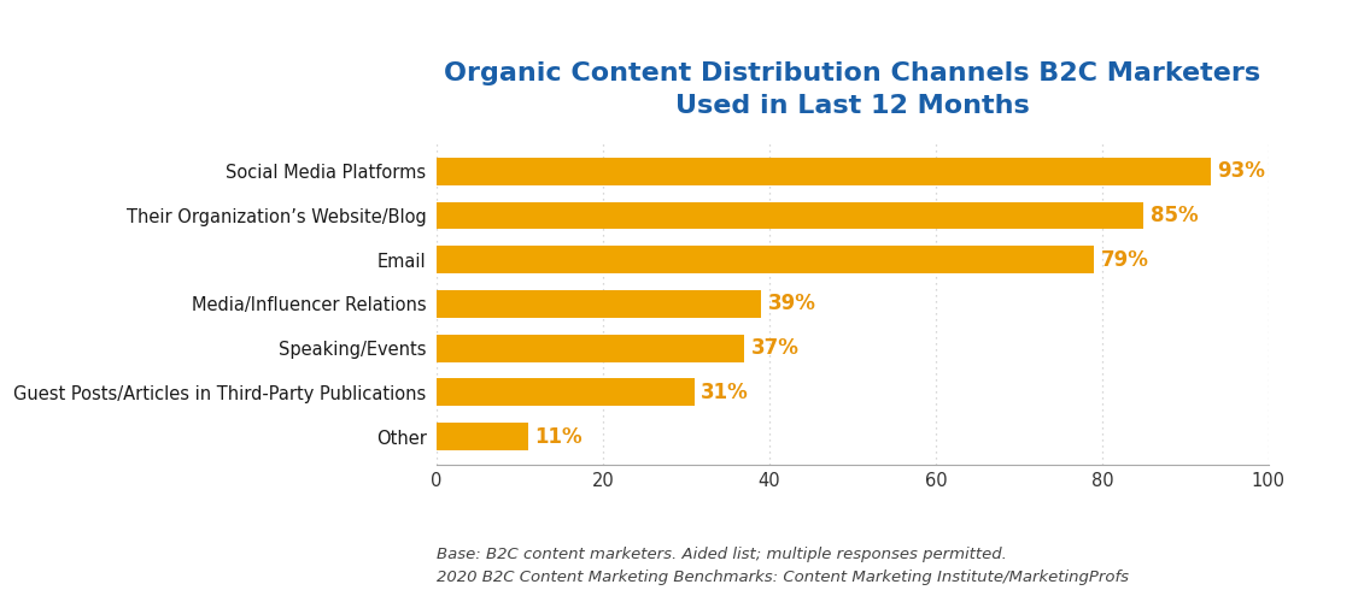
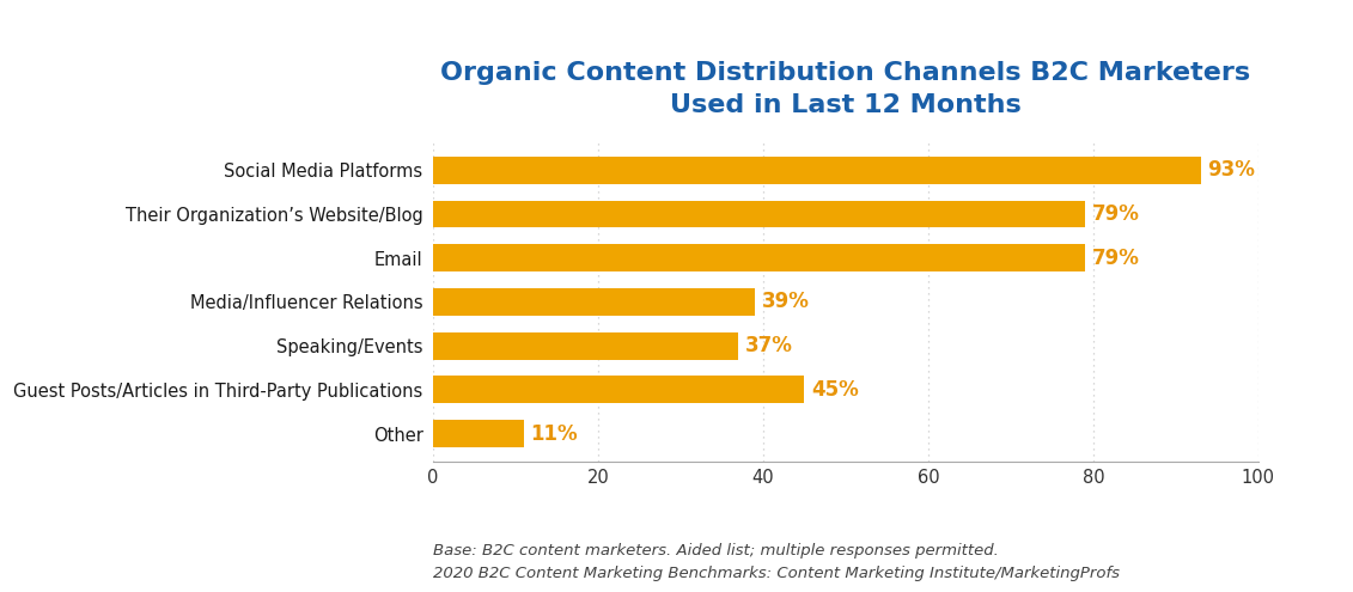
Their Organization’s Website/Blog: 85% -> 79%
Guest Posts/Articles in Third-Party Publications: 31% -> 45%
